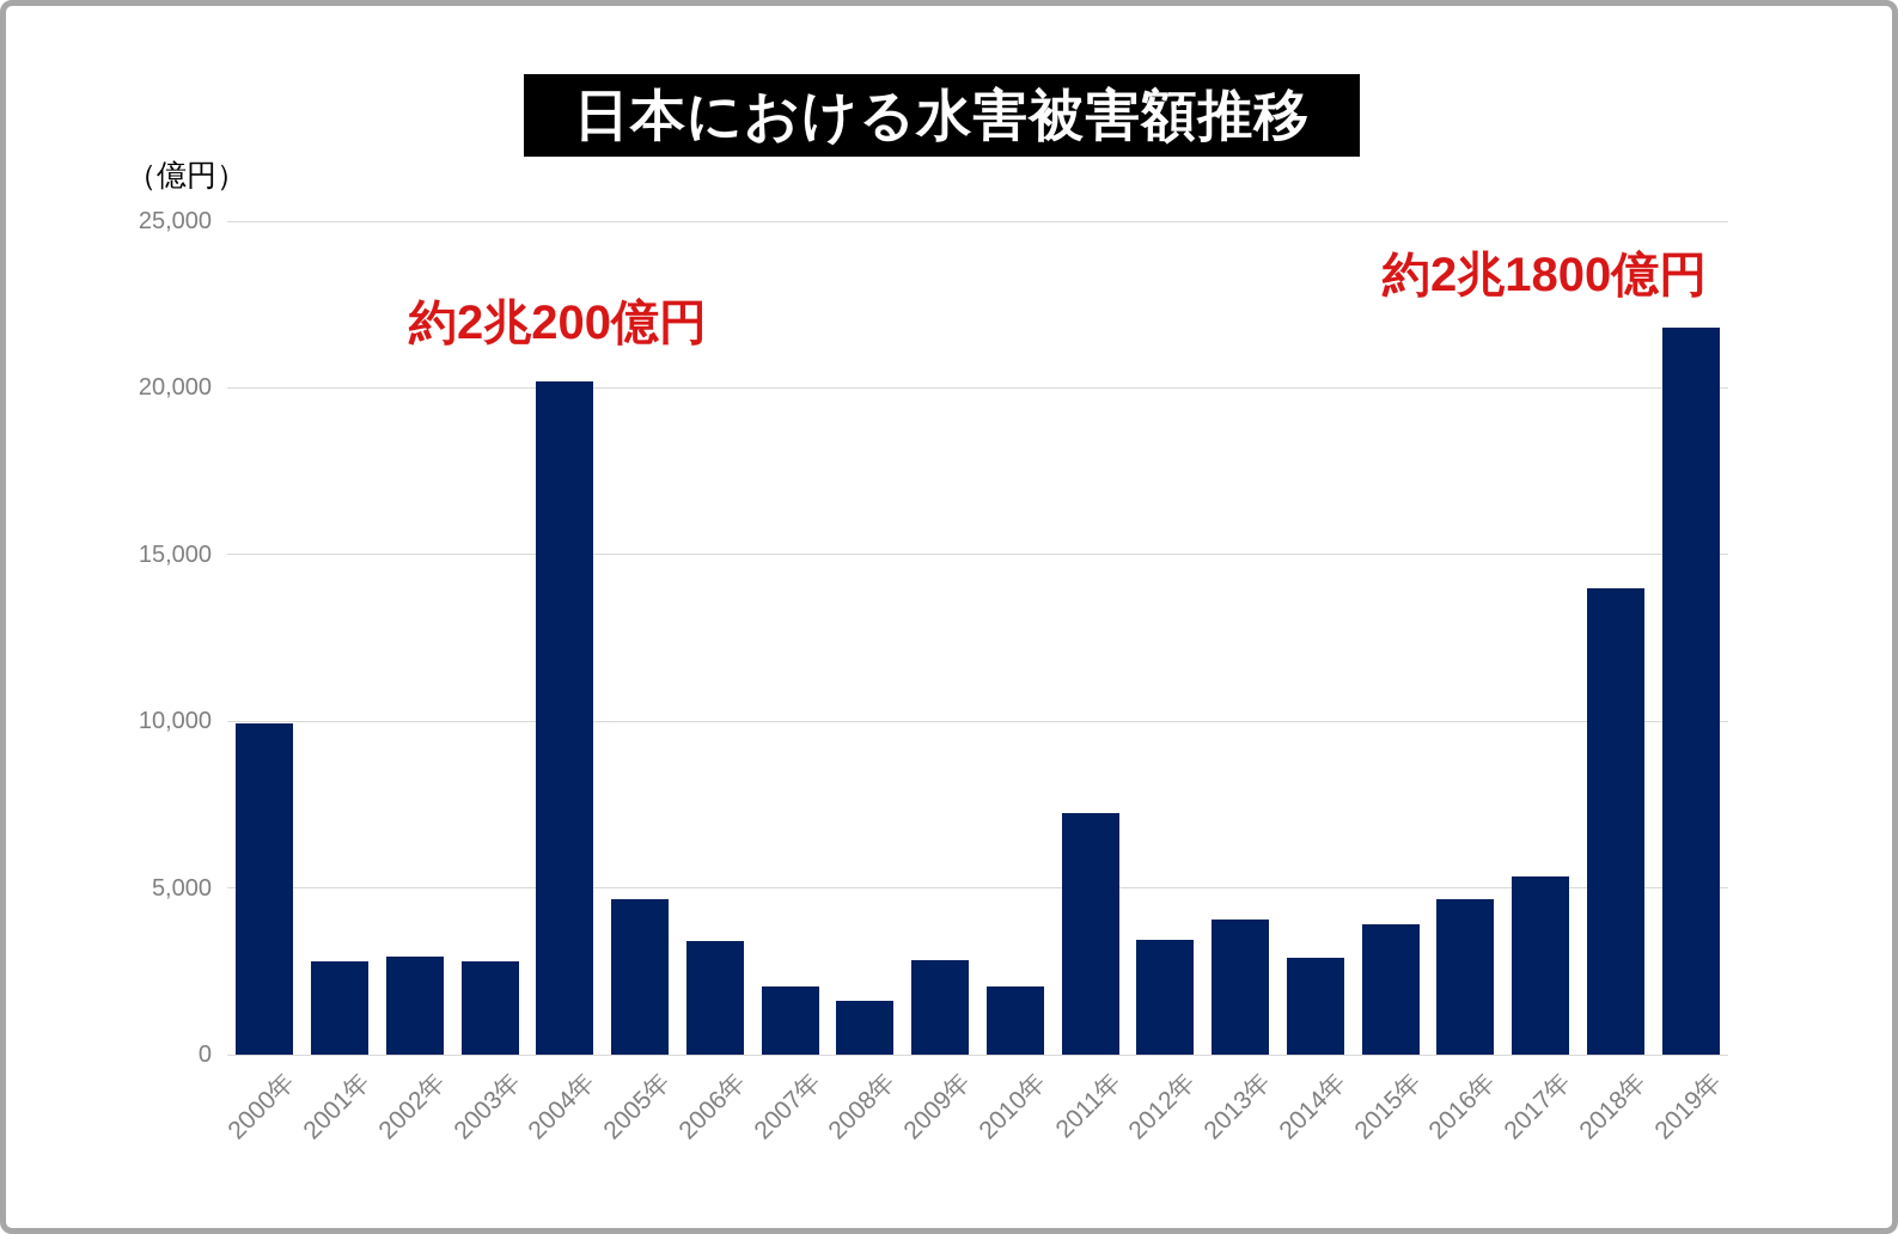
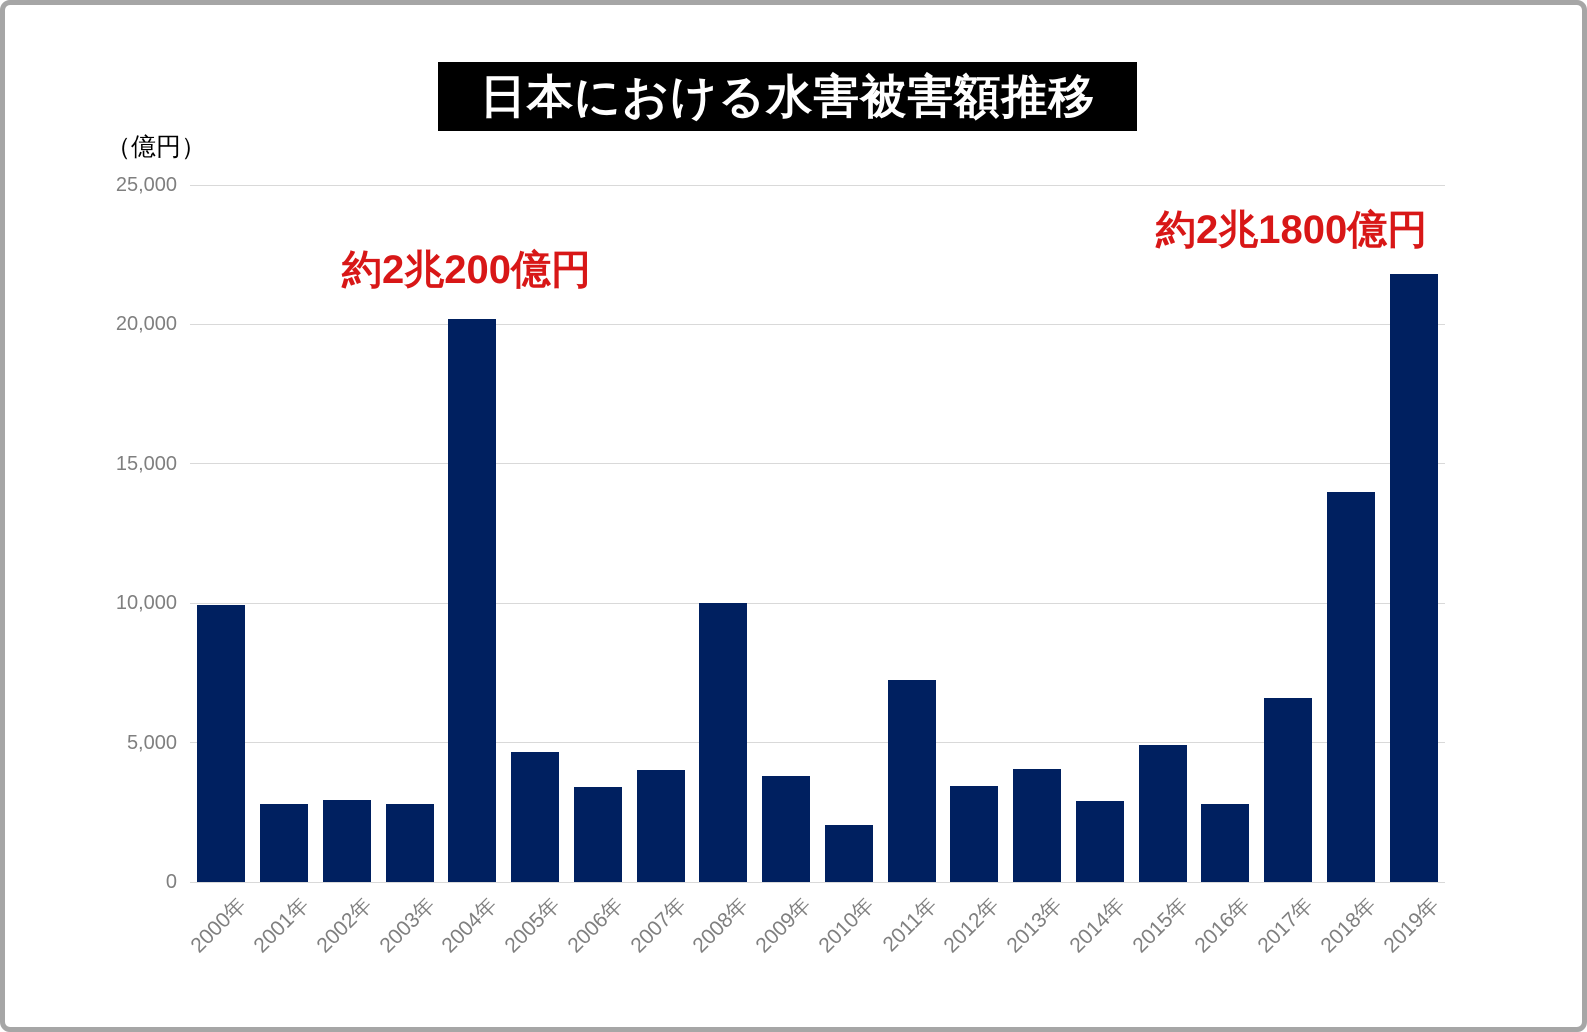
2007年: 2000 -> 4000
2008年: 1600 -> 10000
2009年: 2800 -> 3800
2015年: 3900 -> 4900
2016年: 4600 -> 2800
2017年: 5400 -> 6600
